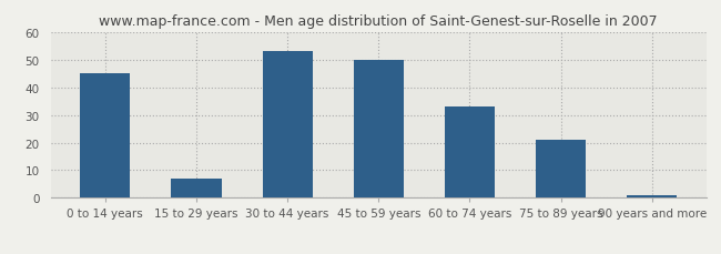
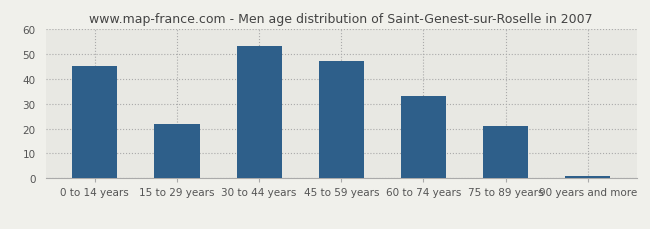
15 to 29 years: 7 -> 22
45 to 59 years: 50 -> 47
